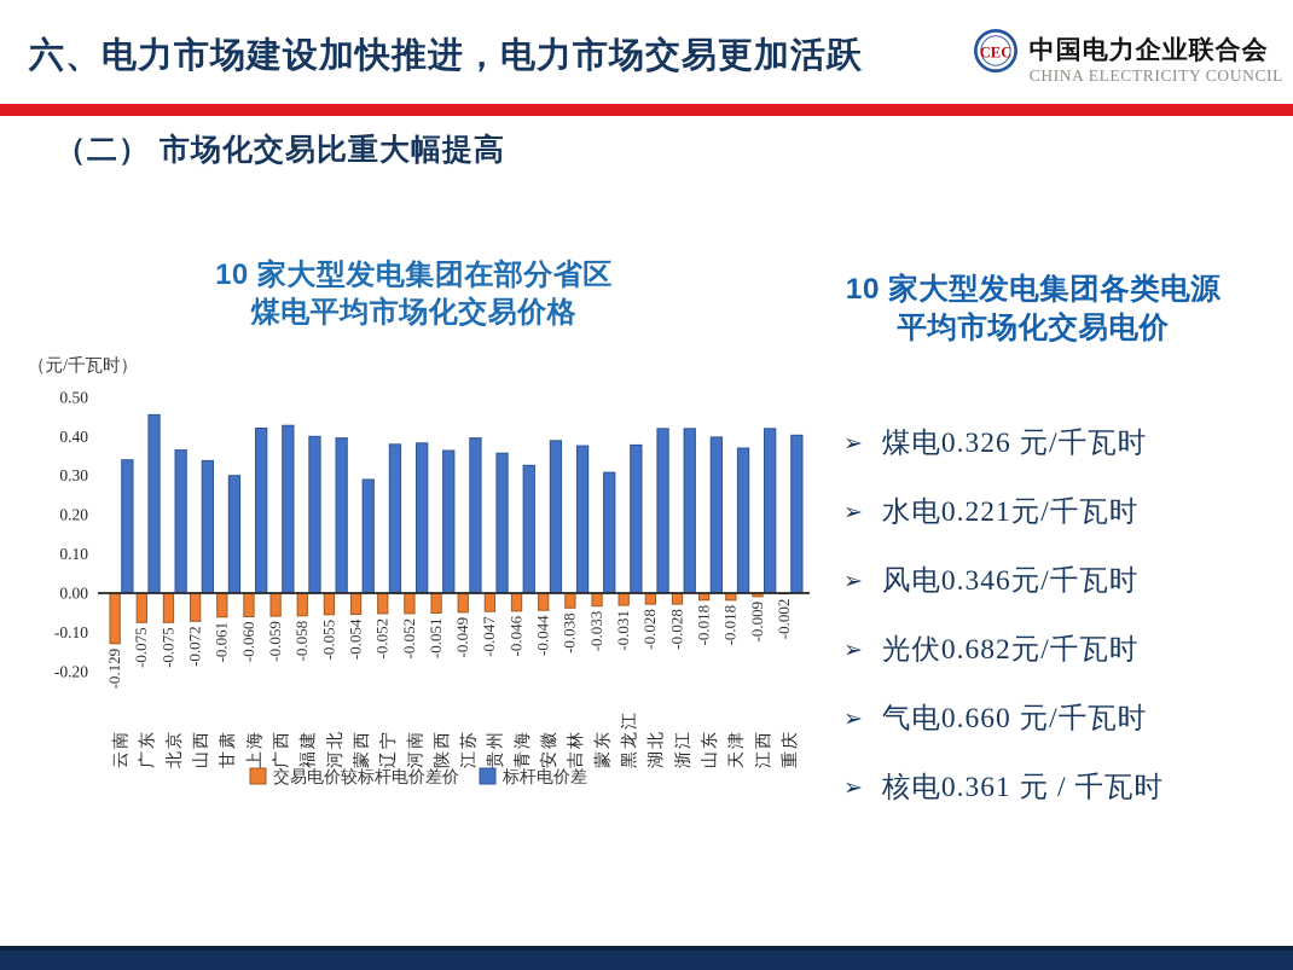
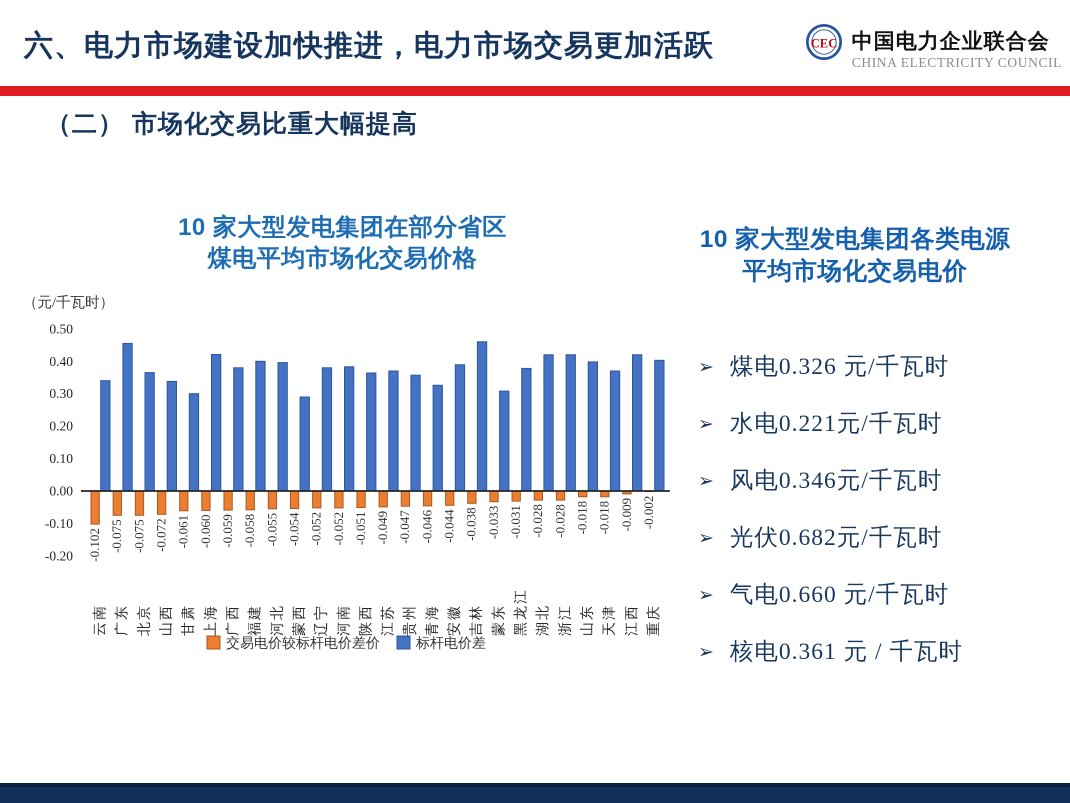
交易电价较标杆电价差价/云南: -0.129 -> -0.102
标杆电价差/广西: 0.43 -> 0.38
标杆电价差/江苏: 0.40 -> 0.37
标杆电价差/吉林: 0.38 -> 0.46
